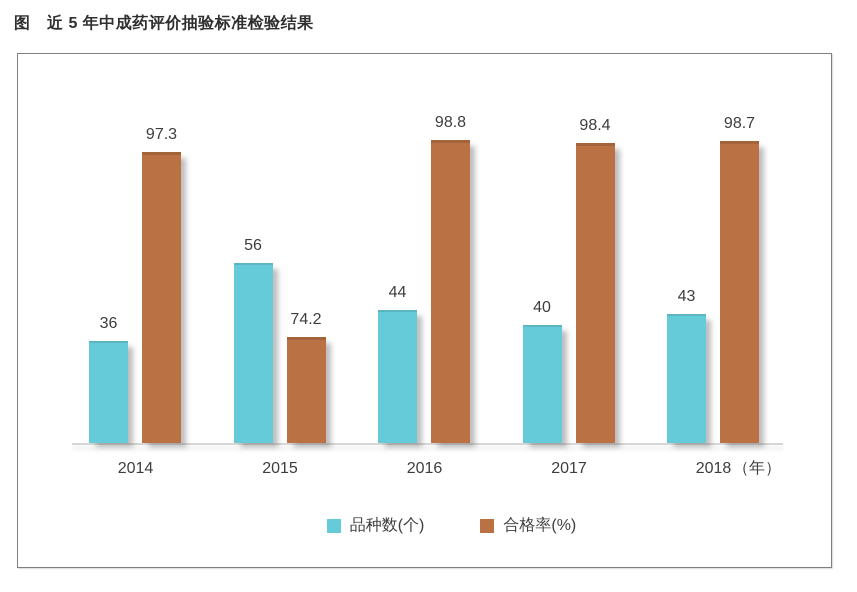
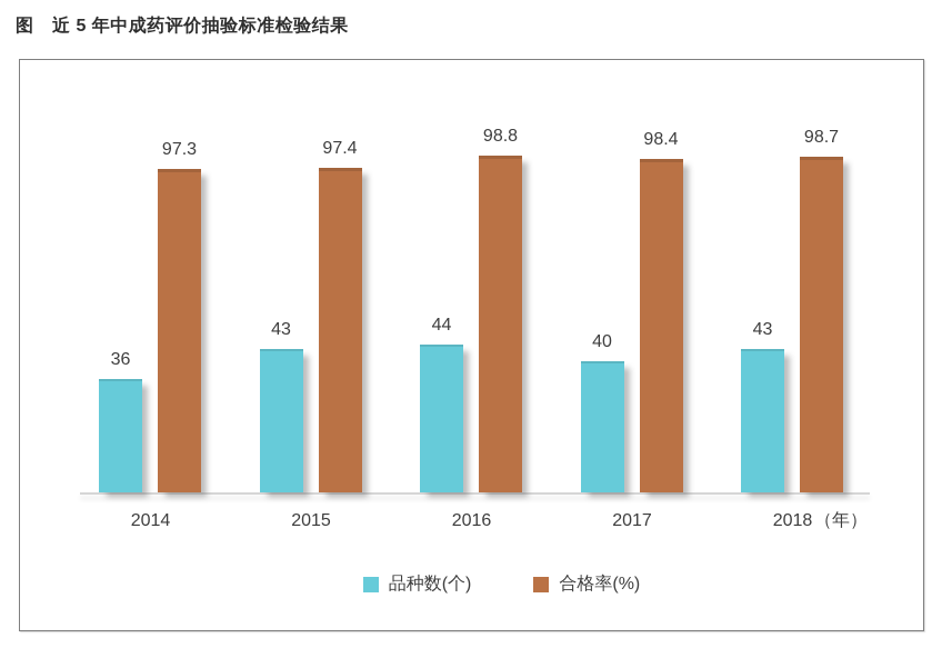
品种数(个)/2015: 56 -> 43
合格率(%)/2015: 74.2 -> 97.4
